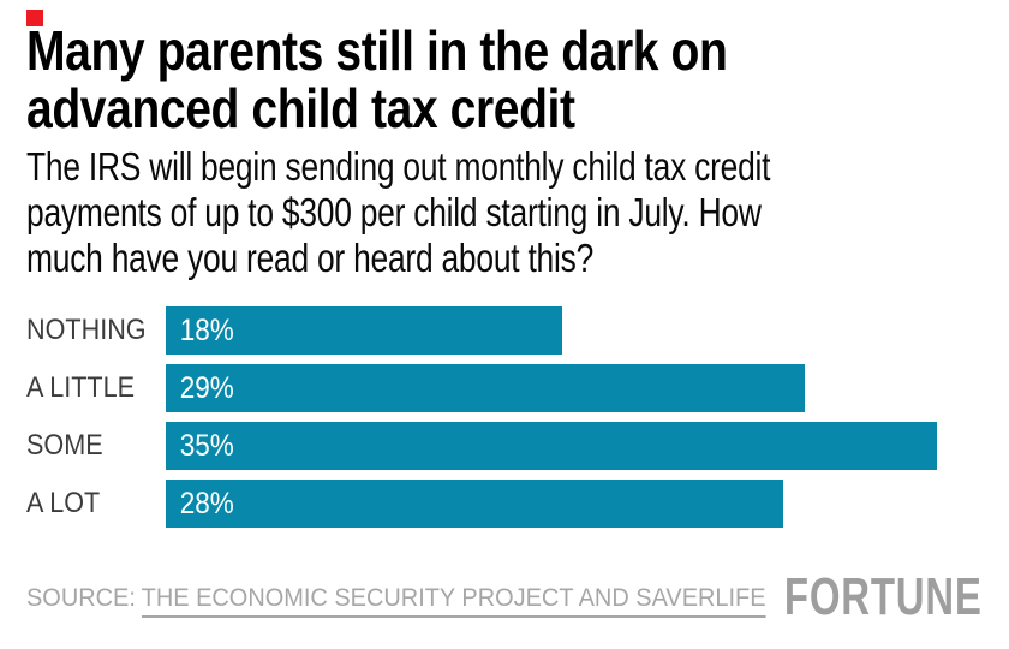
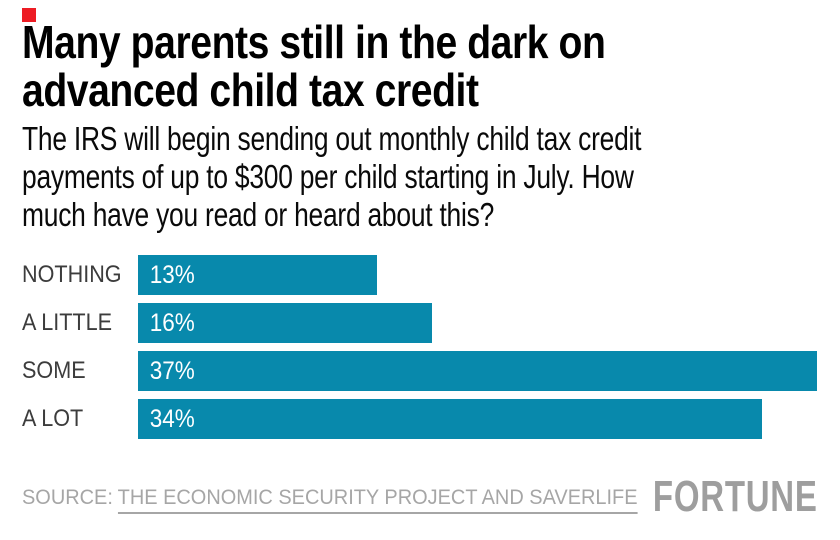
NOTHING: 18% -> 13%
A LITTLE: 29% -> 16%
SOME: 35% -> 37%
A LOT: 28% -> 34%
